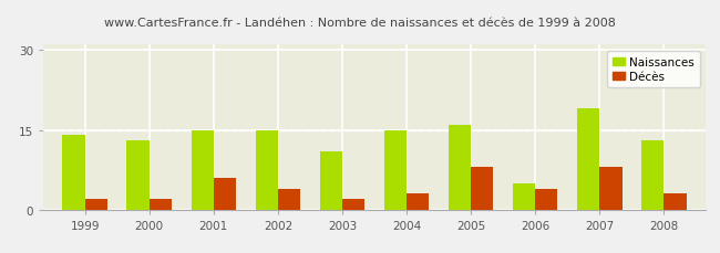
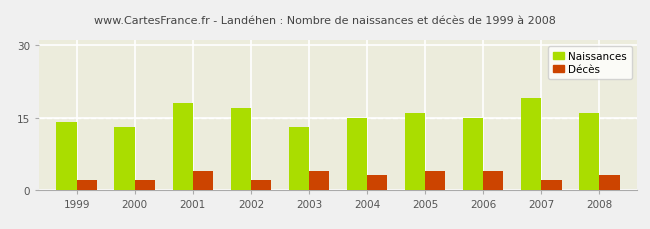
Naissances/2001: 15 -> 18
Décès/2001: 6 -> 4
Naissances/2002: 15 -> 17
Décès/2002: 4 -> 2
Naissances/2003: 11 -> 13
Décès/2003: 2 -> 4
Décès/2005: 8 -> 4
Naissances/2006: 5 -> 15
Décès/2007: 8 -> 2
Naissances/2008: 13 -> 16
